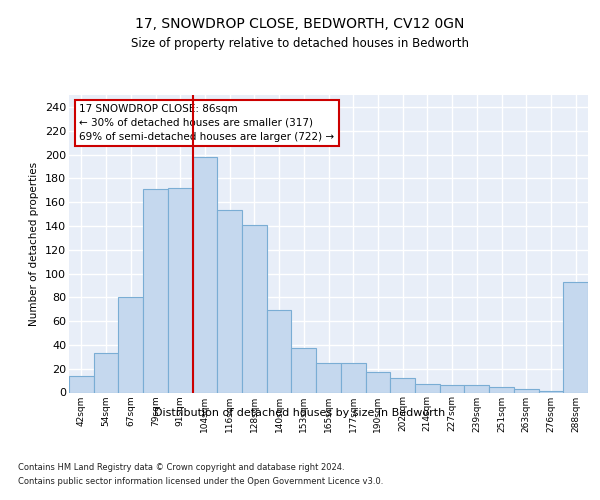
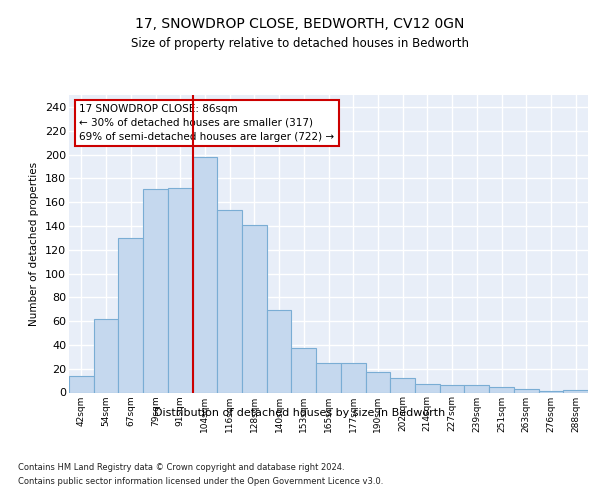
54sqm: 33 -> 62
67sqm: 80 -> 130
288sqm: 93 -> 2
